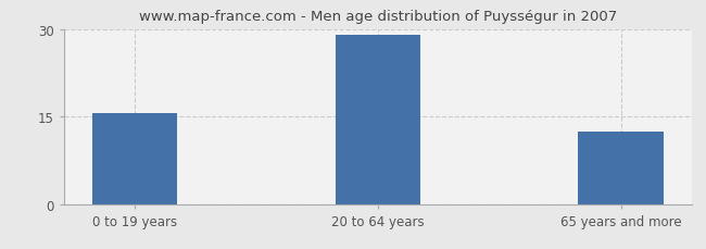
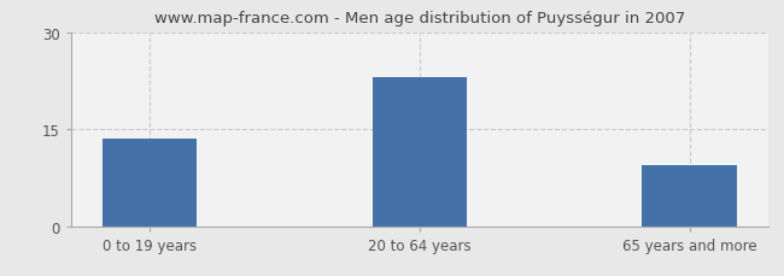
0 to 19 years: 15.5 -> 13.6
20 to 64 years: 29.0 -> 23.0
65 years and more: 12.5 -> 9.4
